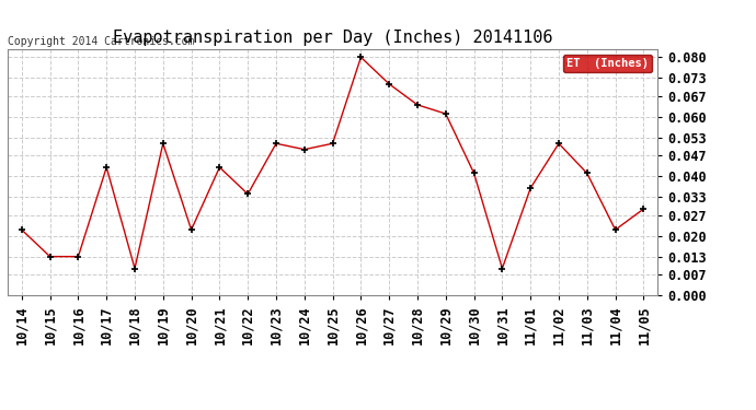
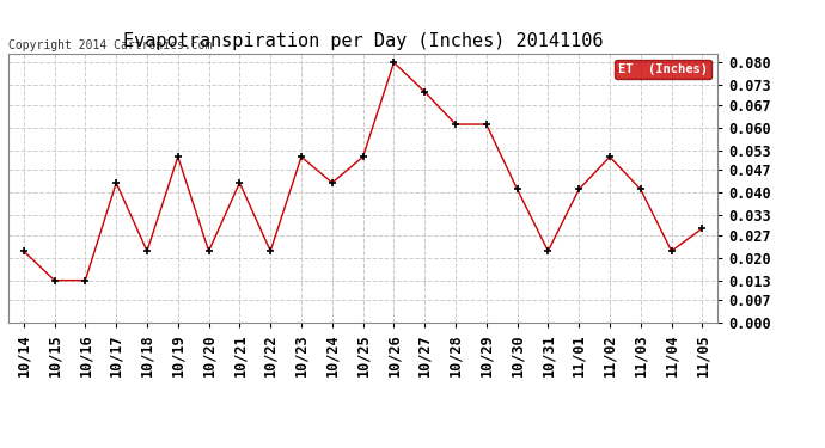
10/18: 0.009 -> 0.022
10/22: 0.034 -> 0.022
10/24: 0.049 -> 0.043
10/28: 0.064 -> 0.061
10/31: 0.009 -> 0.022
11/01: 0.036 -> 0.041
